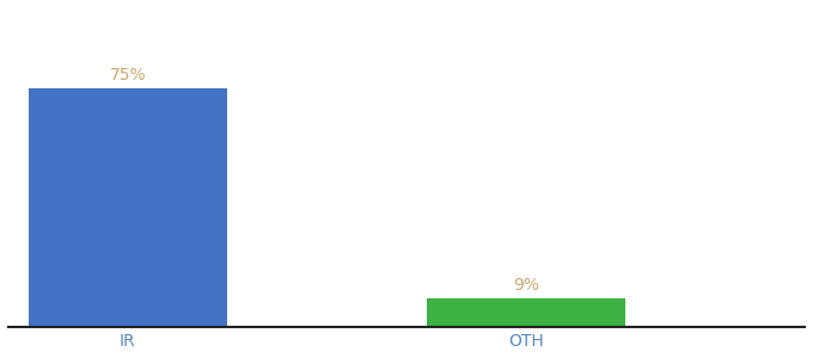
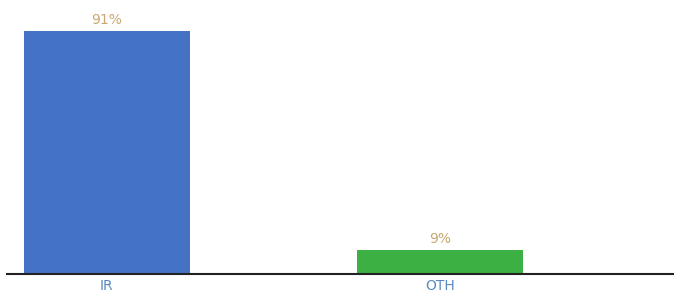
IR: 75% -> 91%
